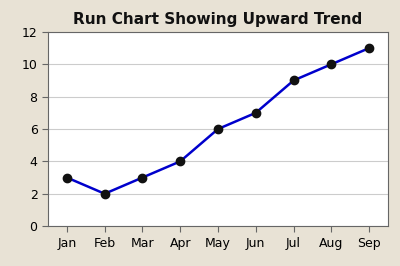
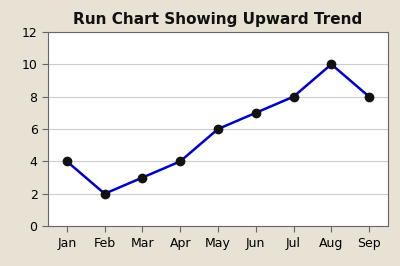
Jan: 3 -> 4
Jul: 9 -> 8
Sep: 11 -> 8
